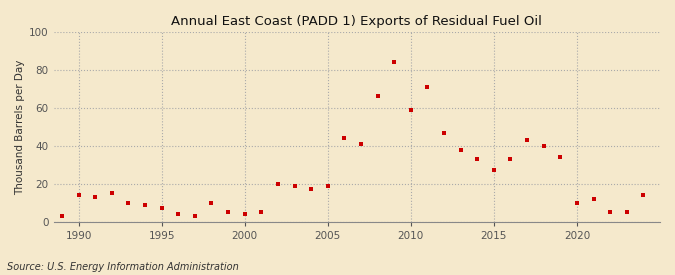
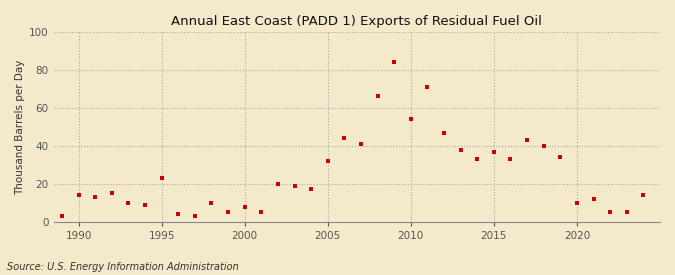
1995: 7 -> 23
2000: 4 -> 8
2005: 19 -> 32
2010: 59 -> 54
2015: 27 -> 37
